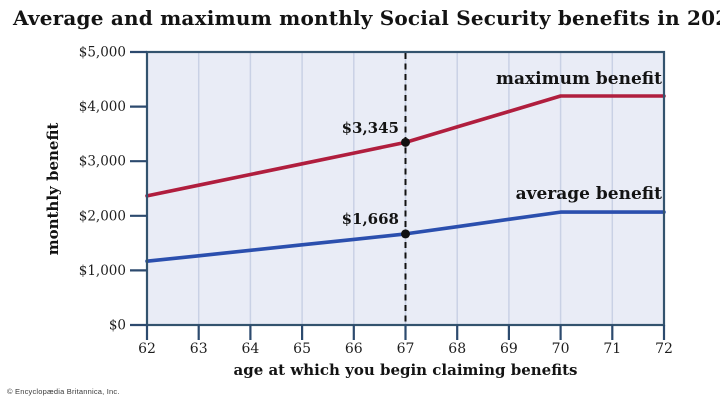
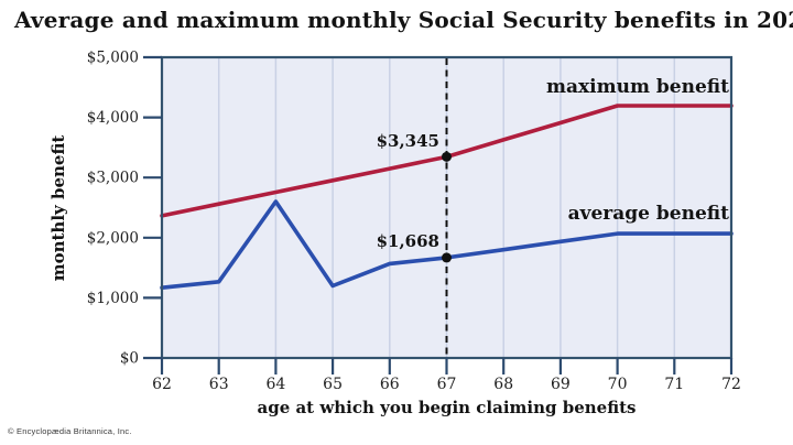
average benefit/64: $1400 -> $2600
average benefit/65: $1500 -> $1200
